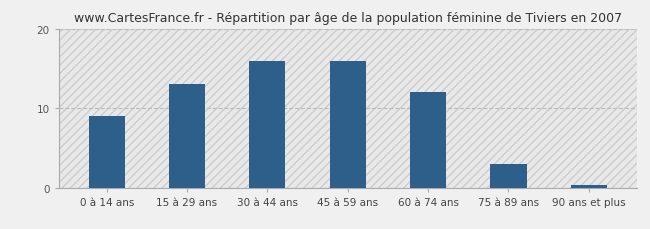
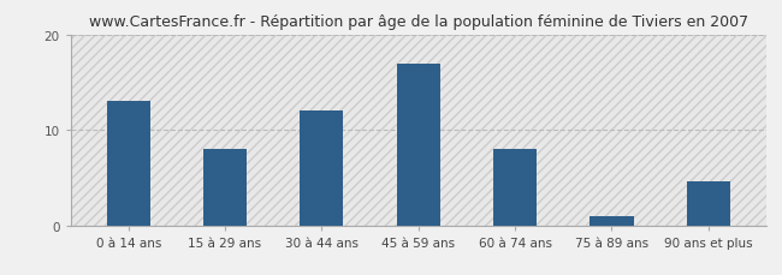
0 à 14 ans: 9.0 -> 13.0
15 à 29 ans: 13.0 -> 8.0
30 à 44 ans: 16.0 -> 12.0
45 à 59 ans: 16.0 -> 17.0
60 à 74 ans: 12.0 -> 8.0
75 à 89 ans: 3.0 -> 1.0
90 ans et plus: 0.3 -> 4.6
